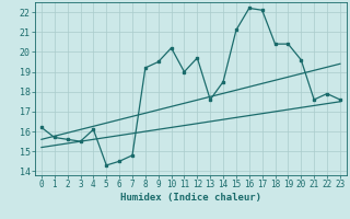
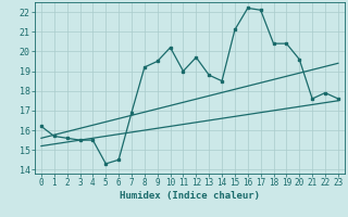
4: 16.1 -> 15.5
7: 14.8 -> 16.9
13: 17.6 -> 18.8
